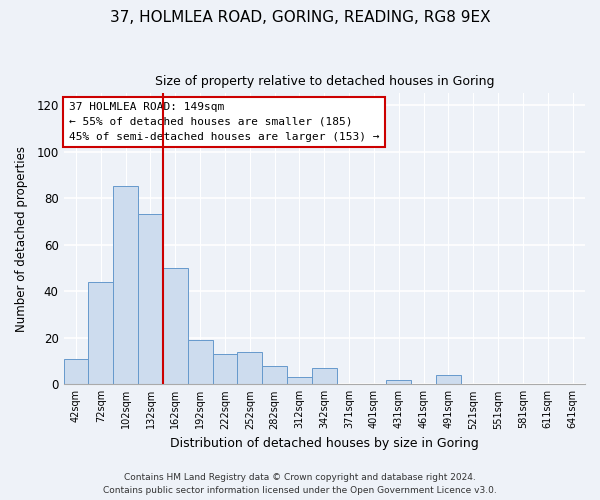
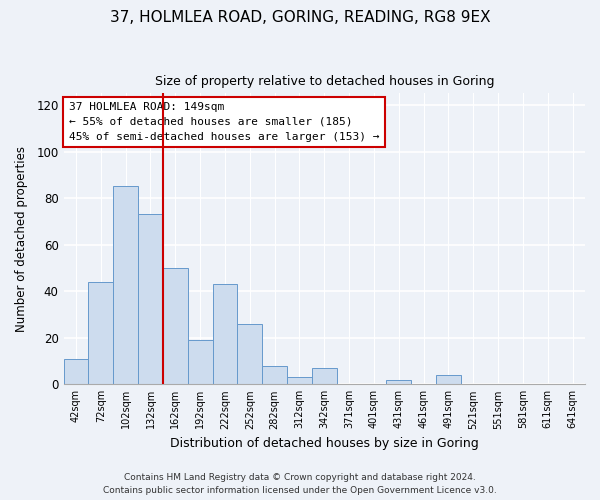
222sqm: 13 -> 43
252sqm: 14 -> 26
